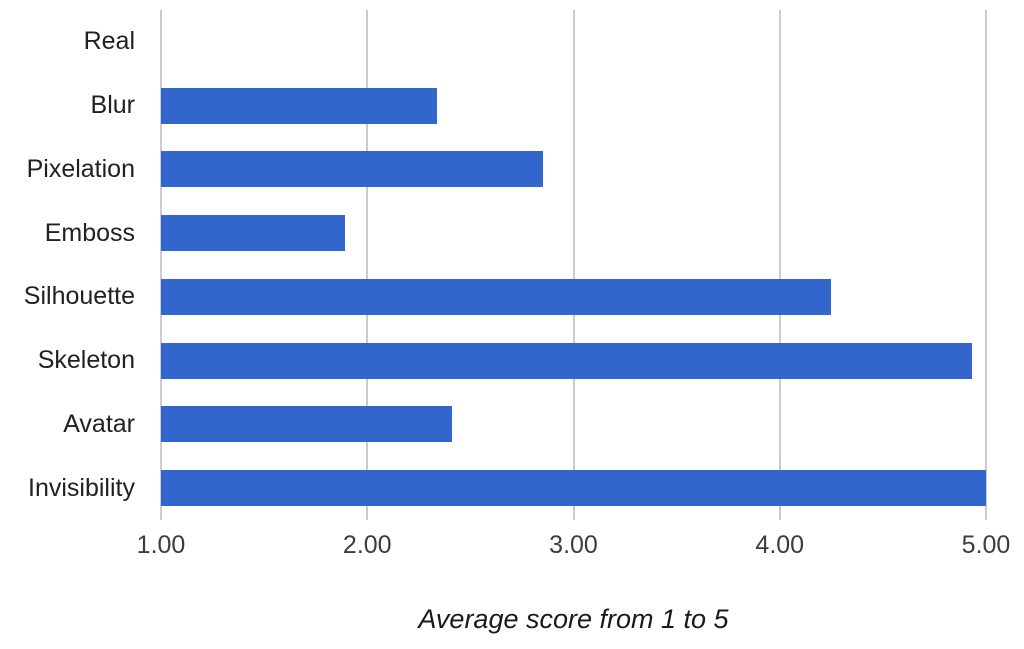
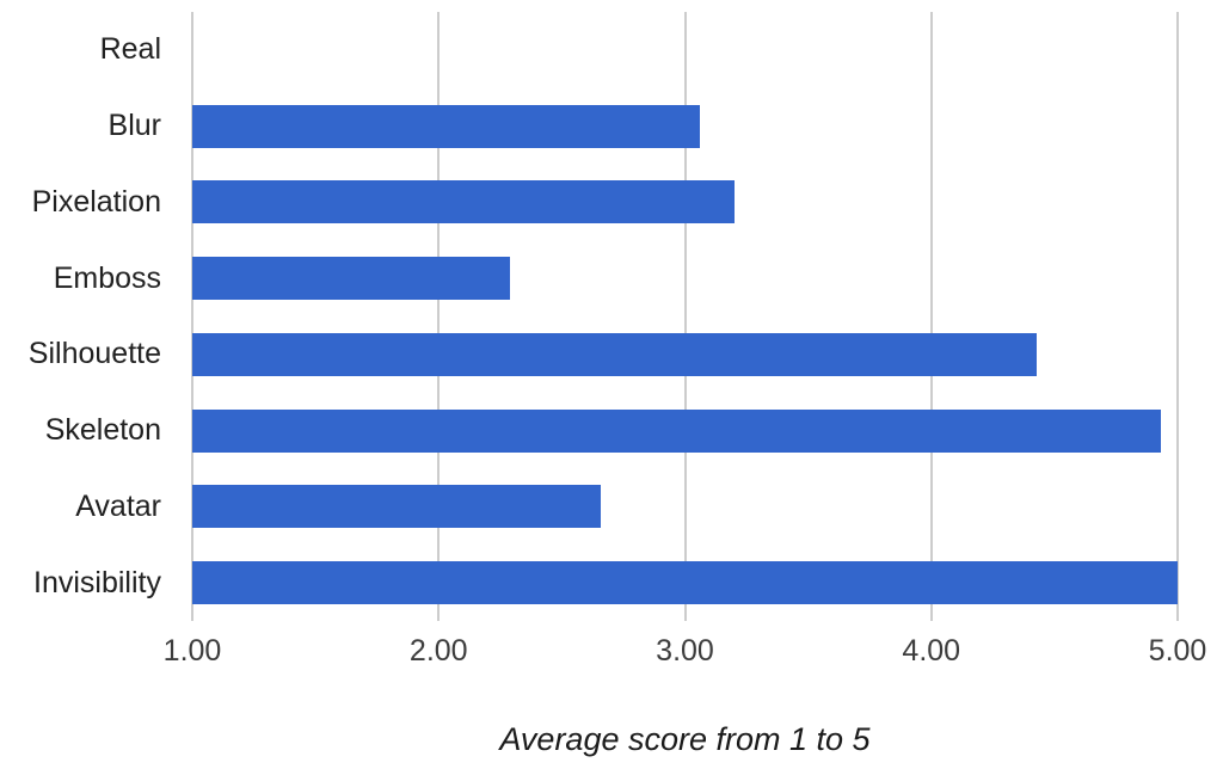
Blur: 2.34 -> 3.06
Pixelation: 2.85 -> 3.20
Emboss: 1.89 -> 2.29
Silhouette: 4.25 -> 4.43
Avatar: 2.41 -> 2.66
